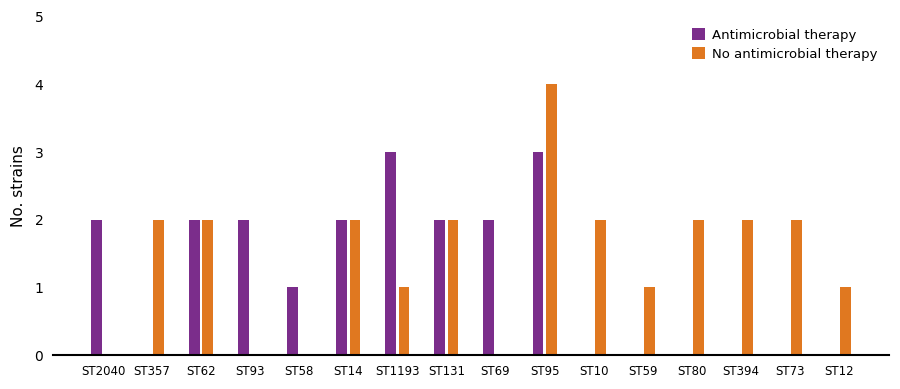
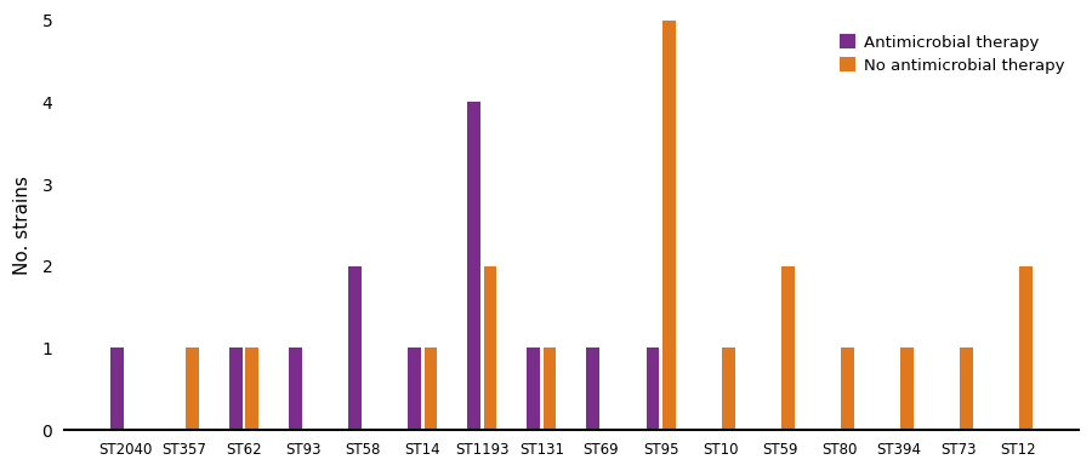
Antimicrobial therapy/ST2040: 2 -> 1
No antimicrobial therapy/ST357: 2 -> 1
Antimicrobial therapy/ST62: 2 -> 1
No antimicrobial therapy/ST62: 2 -> 1
Antimicrobial therapy/ST93: 2 -> 1
Antimicrobial therapy/ST58: 1 -> 2
Antimicrobial therapy/ST14: 2 -> 1
No antimicrobial therapy/ST14: 2 -> 1
Antimicrobial therapy/ST1193: 3 -> 4
No antimicrobial therapy/ST1193: 1 -> 2
Antimicrobial therapy/ST131: 2 -> 1
No antimicrobial therapy/ST131: 2 -> 1
Antimicrobial therapy/ST69: 2 -> 1
Antimicrobial therapy/ST95: 3 -> 1
No antimicrobial therapy/ST95: 4 -> 5
No antimicrobial therapy/ST10: 2 -> 1
No antimicrobial therapy/ST59: 1 -> 2
No antimicrobial therapy/ST80: 2 -> 1
No antimicrobial therapy/ST394: 2 -> 1
No antimicrobial therapy/ST73: 2 -> 1
No antimicrobial therapy/ST12: 1 -> 2
